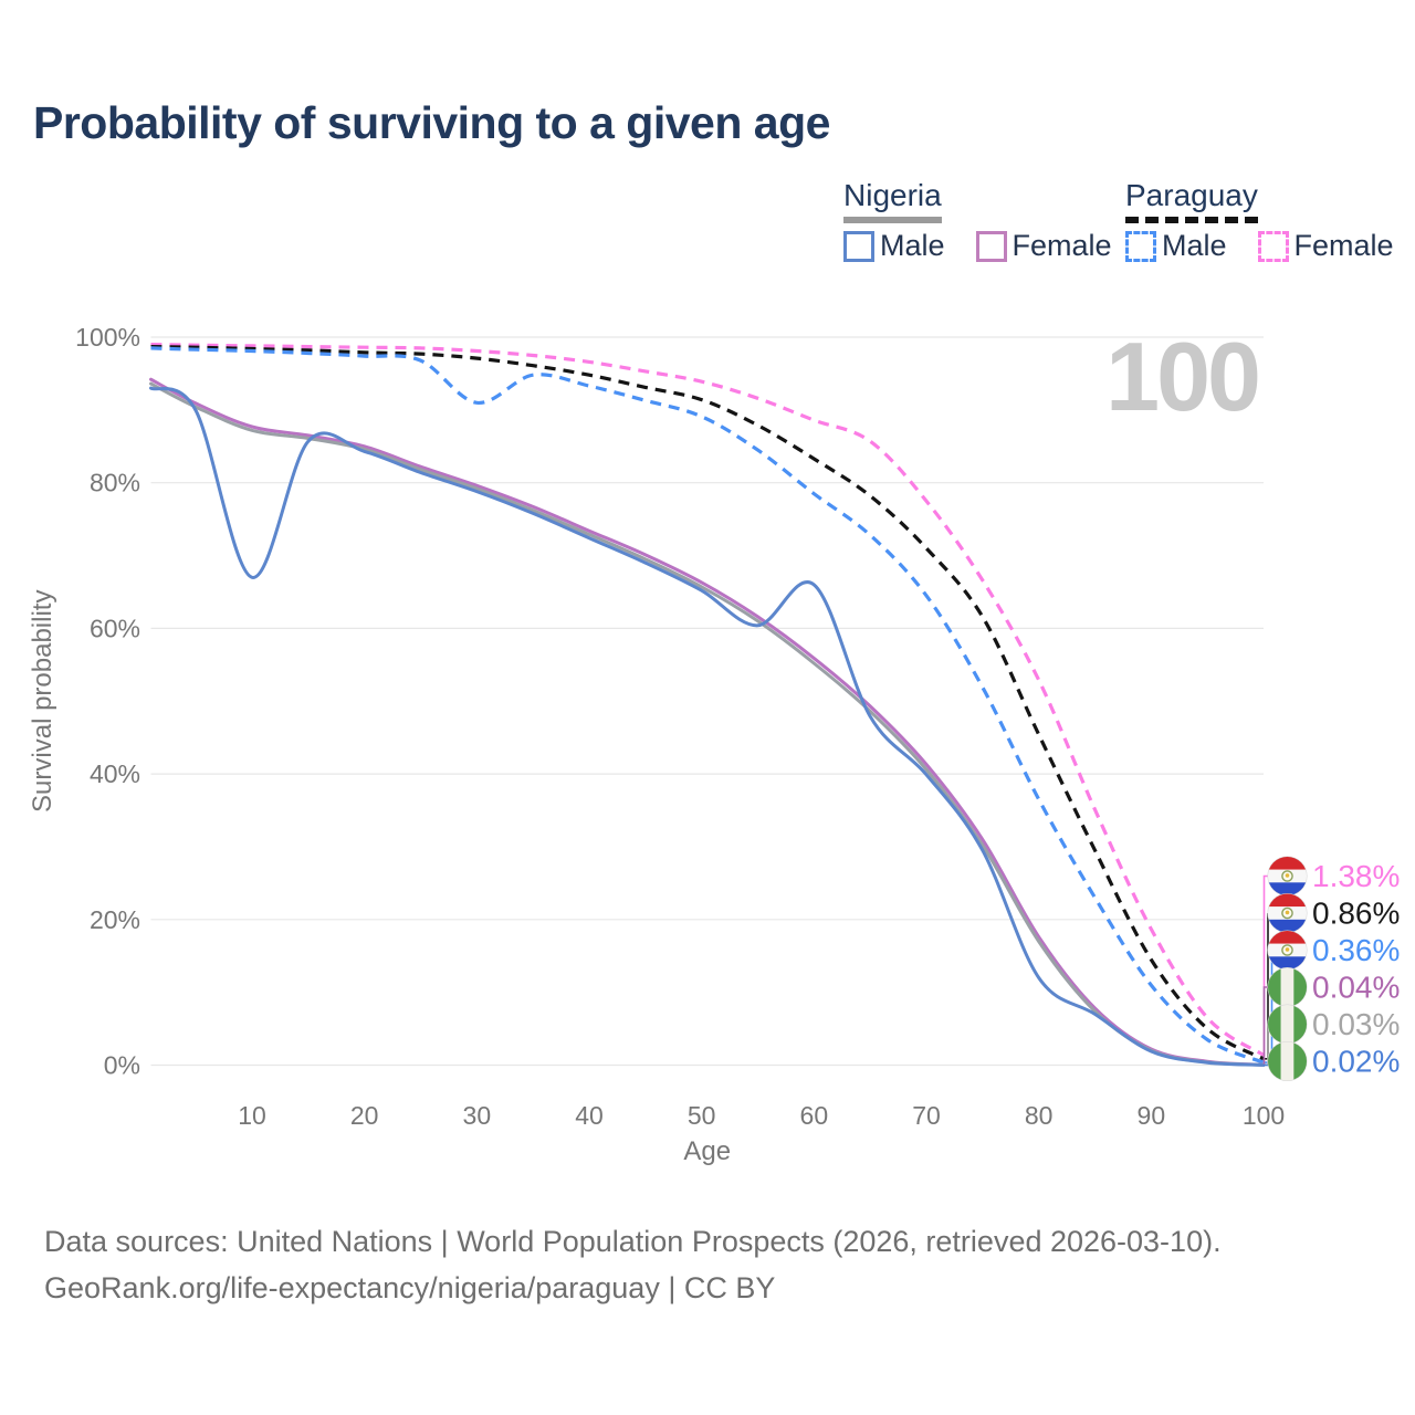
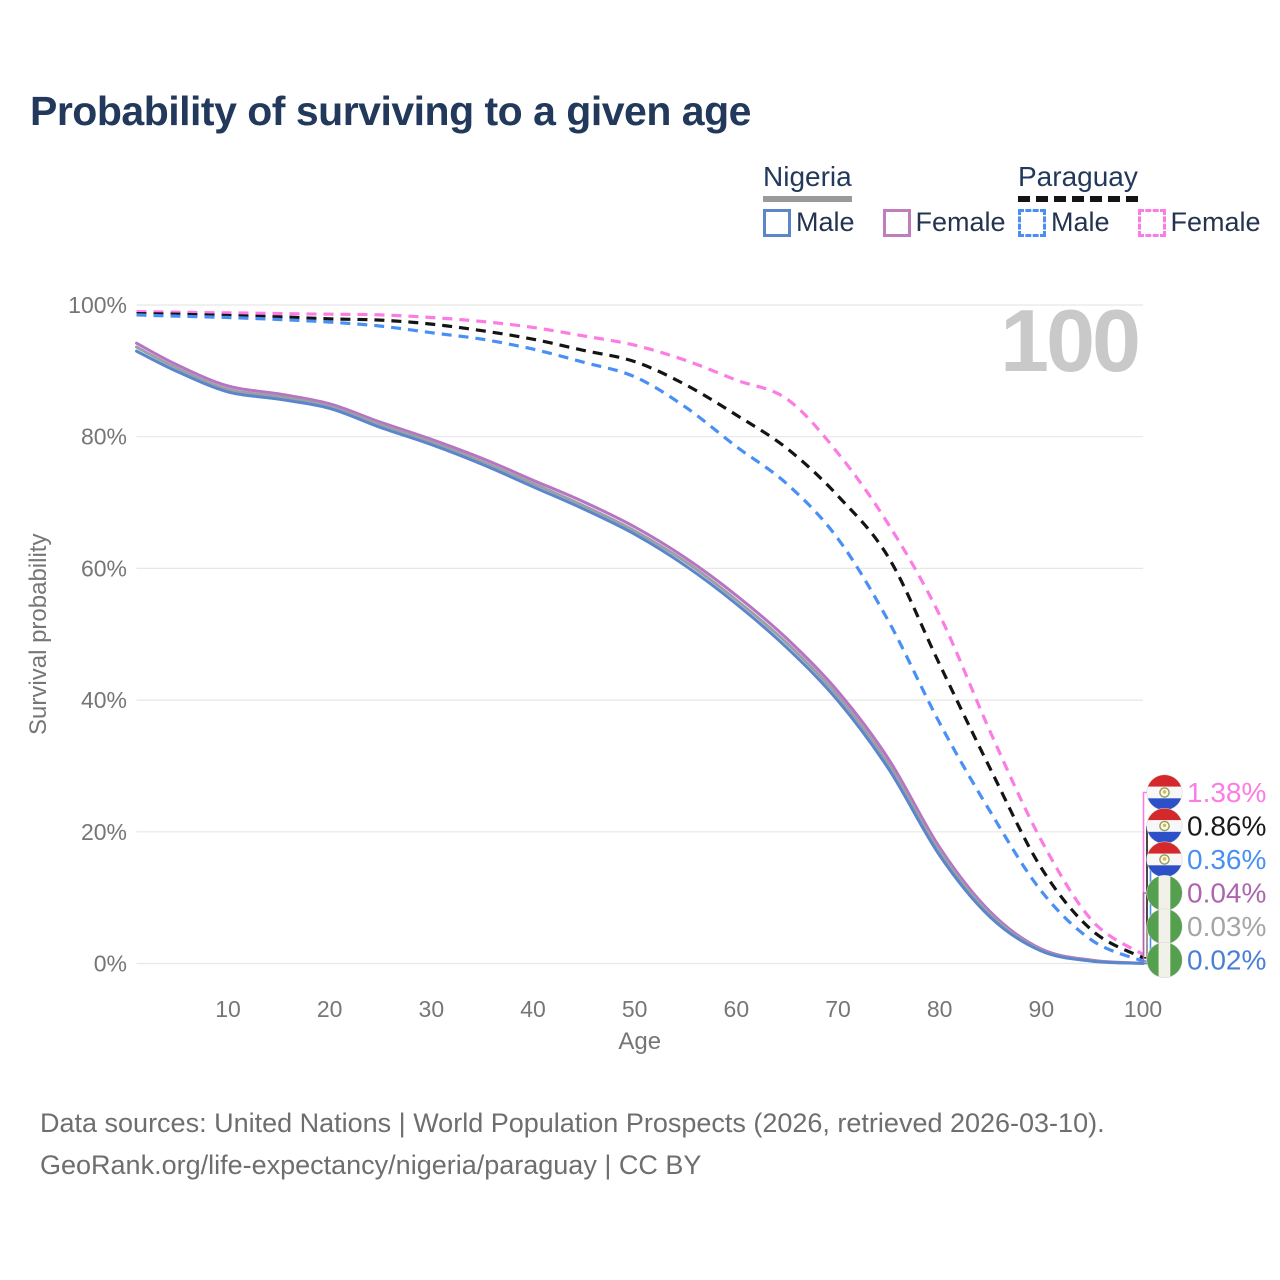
Nigeria Male/10: 67% -> 87%
Paraguay Male/30: 91% -> 96%
Nigeria Male/60: 66% -> 55%
Nigeria Male/80: 12% -> 16%
